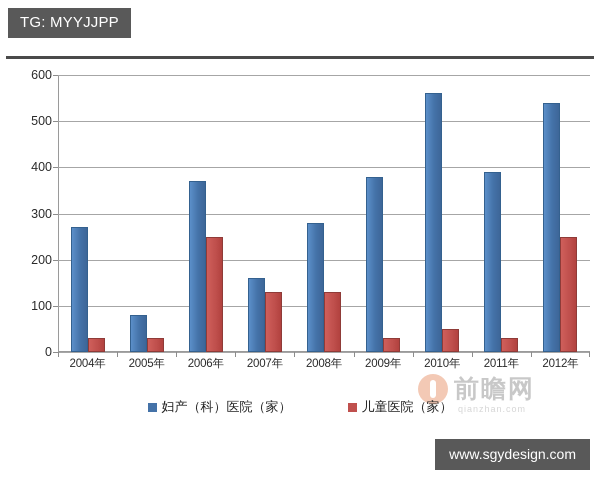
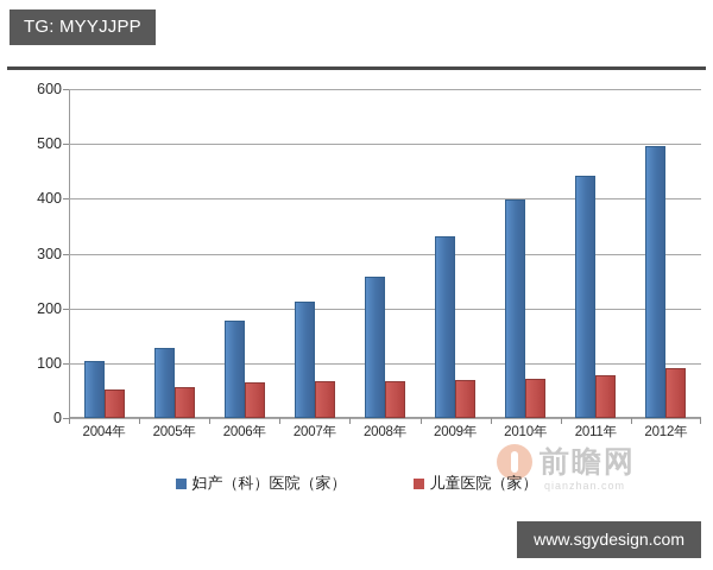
妇产（科）医院（家）/2004年: 270 -> 100
儿童医院（家）/2004年: 30 -> 50
妇产（科）医院（家）/2005年: 80 -> 130
儿童医院（家）/2005年: 30 -> 60
妇产（科）医院（家）/2006年: 370 -> 180
儿童医院（家）/2006年: 250 -> 70
妇产（科）医院（家）/2007年: 160 -> 210
儿童医院（家）/2007年: 130 -> 70
妇产（科）医院（家）/2008年: 280 -> 260
儿童医院（家）/2008年: 130 -> 70
妇产（科）医院（家）/2009年: 380 -> 330
儿童医院（家）/2009年: 30 -> 70
妇产（科）医院（家）/2010年: 560 -> 400
儿童医院（家）/2010年: 50 -> 70
妇产（科）医院（家）/2011年: 390 -> 440
儿童医院（家）/2011年: 30 -> 80
妇产（科）医院（家）/2012年: 540 -> 500
儿童医院（家）/2012年: 250 -> 90
